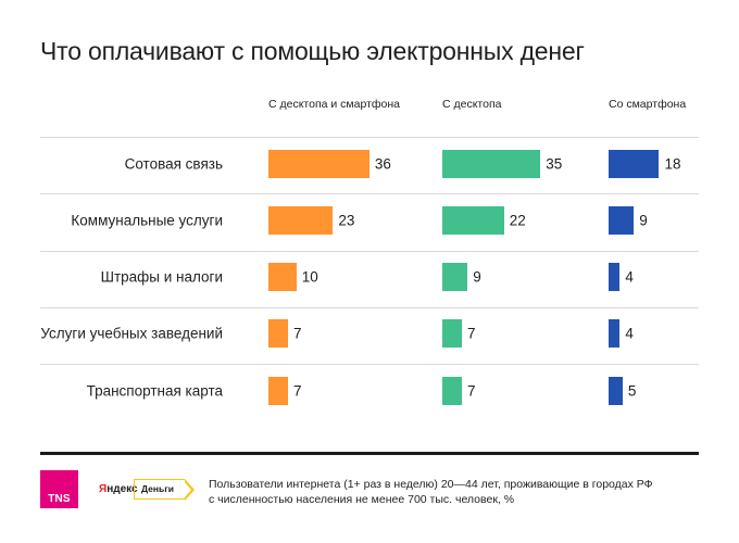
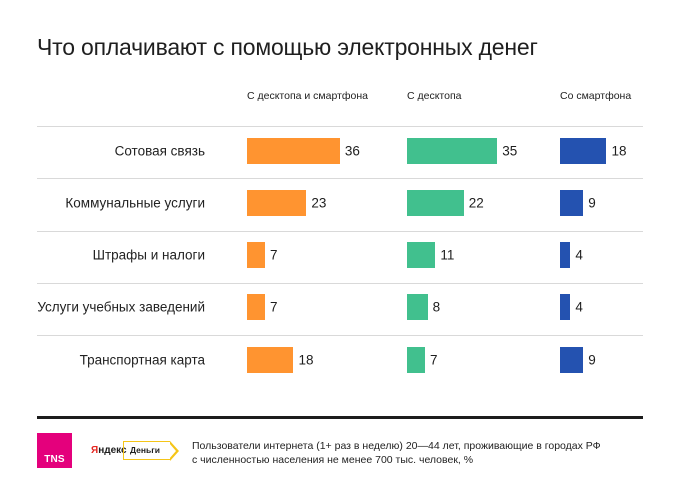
С десктопа и смартфона/Штрафы и налоги: 10 -> 7
С десктопа/Штрафы и налоги: 9 -> 11
С десктопа/Услуги учебных заведений: 7 -> 8
С десктопа и смартфона/Транспортная карта: 7 -> 18
Со смартфона/Транспортная карта: 5 -> 9
